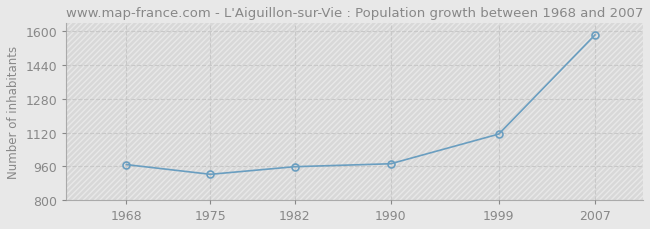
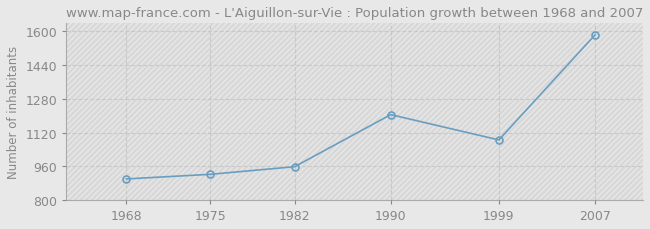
1968: 968 -> 900
1990: 972 -> 1205
1999: 1113 -> 1085
